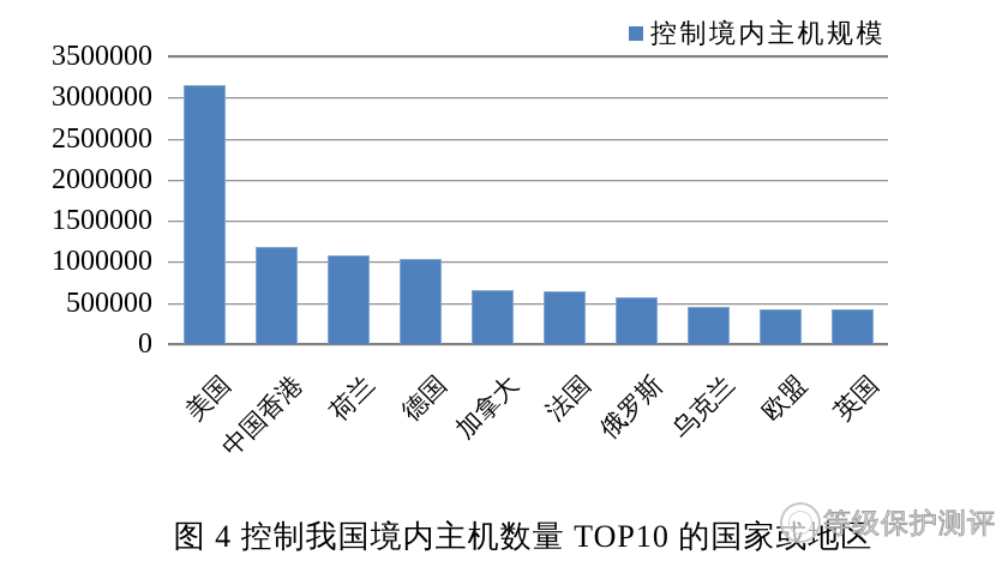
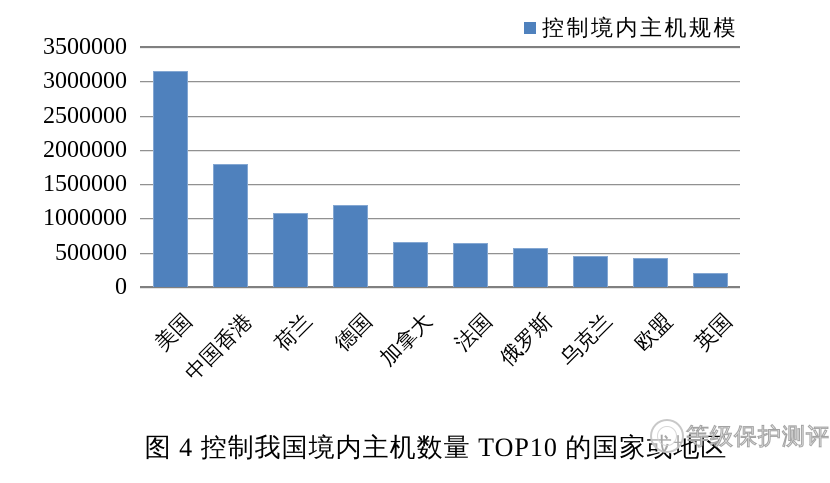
中国香港: 1200000 -> 1800000
德国: 1000000 -> 1200000
英国: 400000 -> 200000
